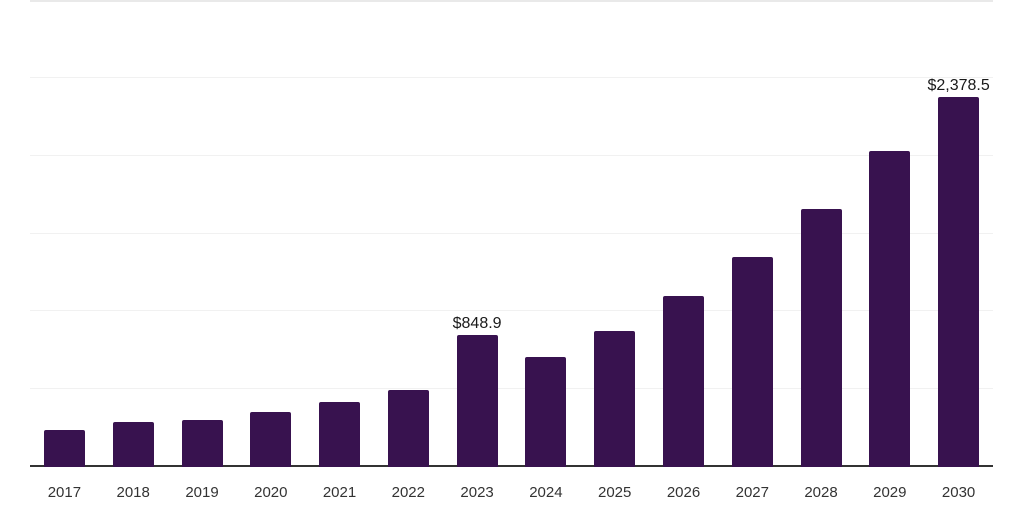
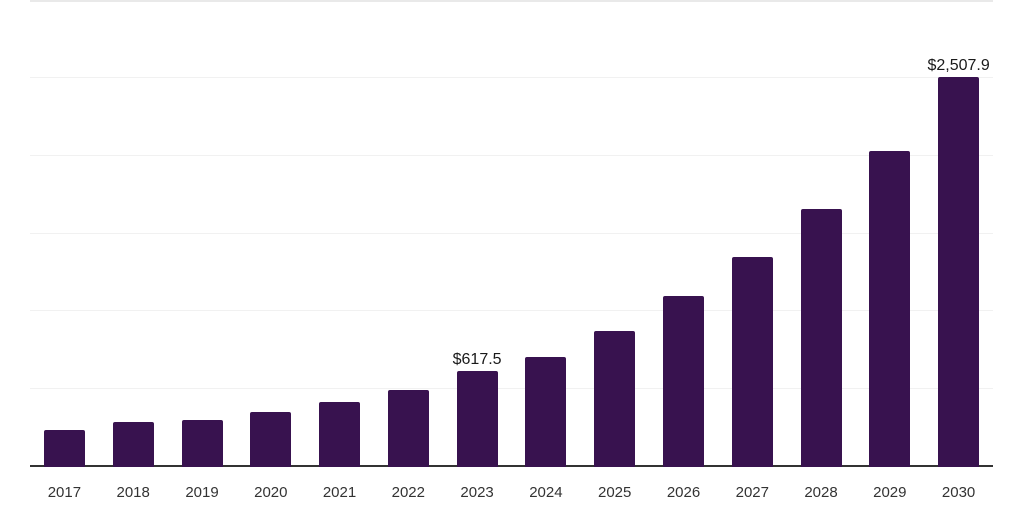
2023: $848.9 -> $617.5
2030: $2,378.5 -> $2,507.9
